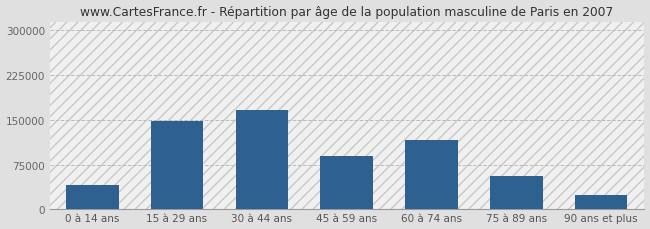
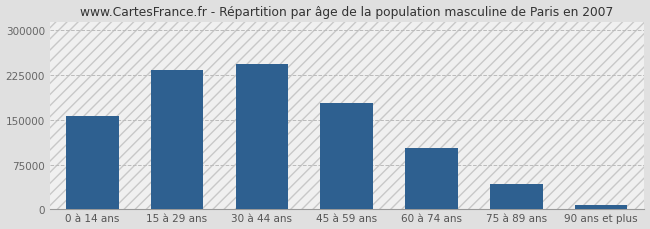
0 à 14 ans: 40000 -> 157000
15 à 29 ans: 148000 -> 233000
30 à 44 ans: 166000 -> 243000
45 à 59 ans: 90000 -> 178000
60 à 74 ans: 116000 -> 103000
75 à 89 ans: 56000 -> 43000
90 ans et plus: 24000 -> 8000
